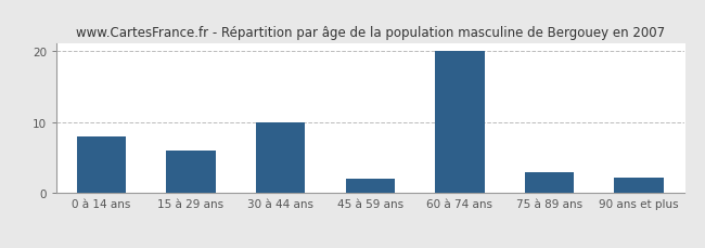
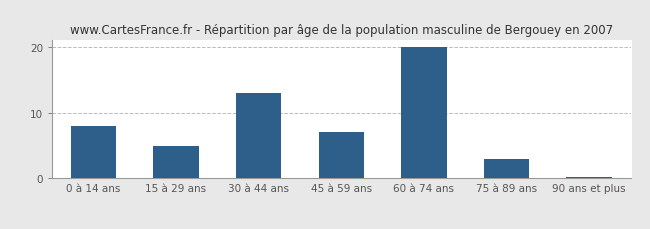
15 à 29 ans: 6.0 -> 5.0
30 à 44 ans: 10.0 -> 13.0
45 à 59 ans: 2.0 -> 7.0
90 ans et plus: 2.2 -> 0.2
